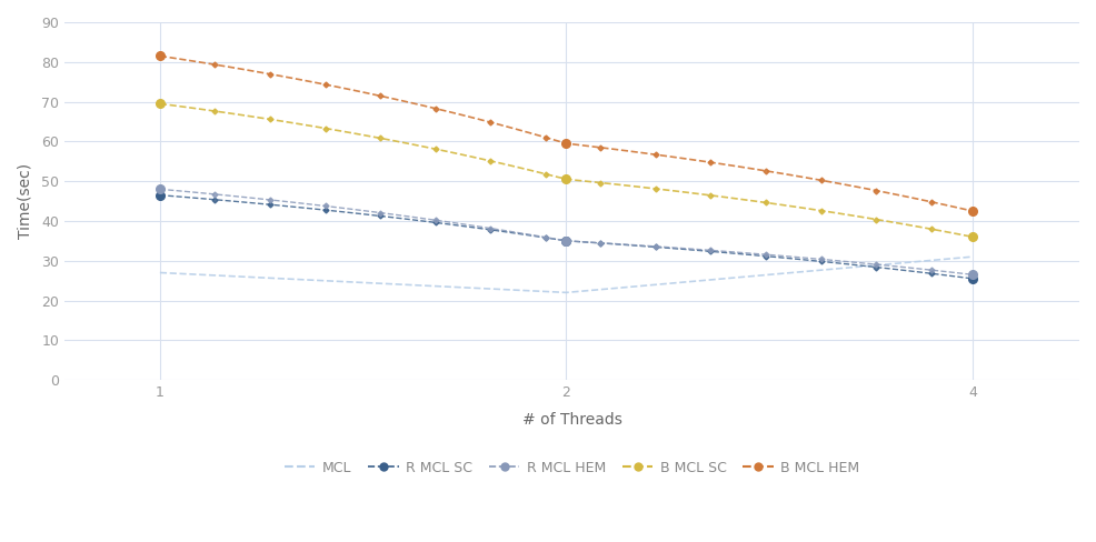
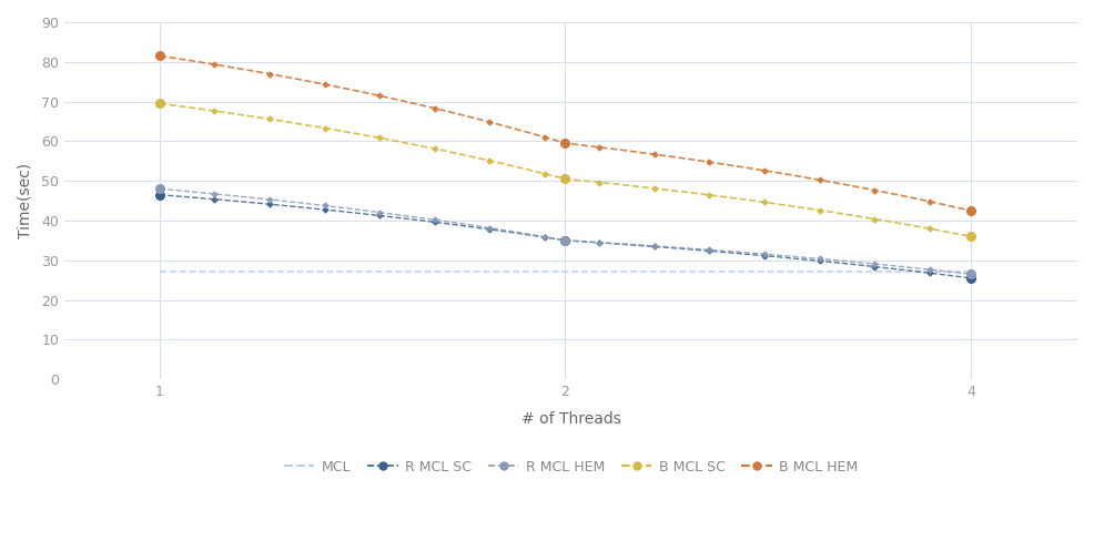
MCL/2: 22 -> 27
MCL/4: 31 -> 27
